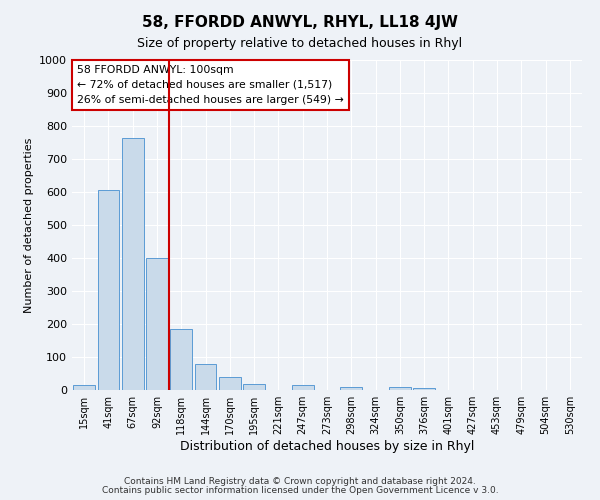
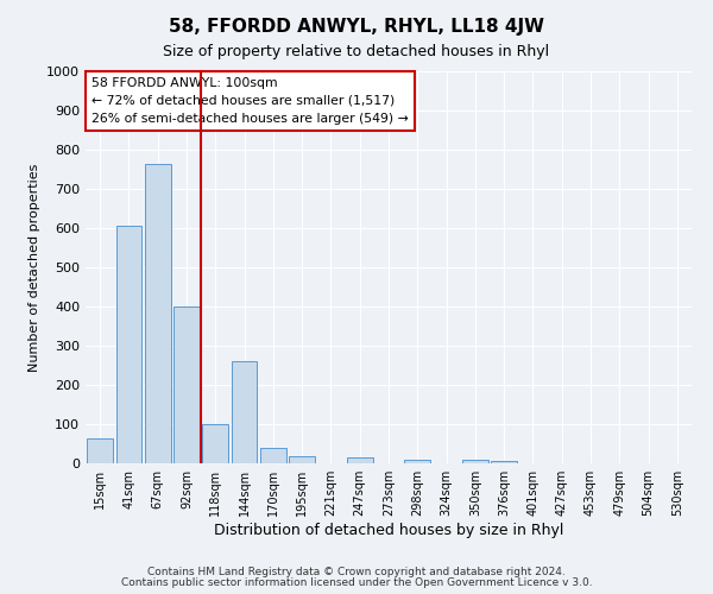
15sqm: 15 -> 65
118sqm: 185 -> 100
144sqm: 78 -> 260
